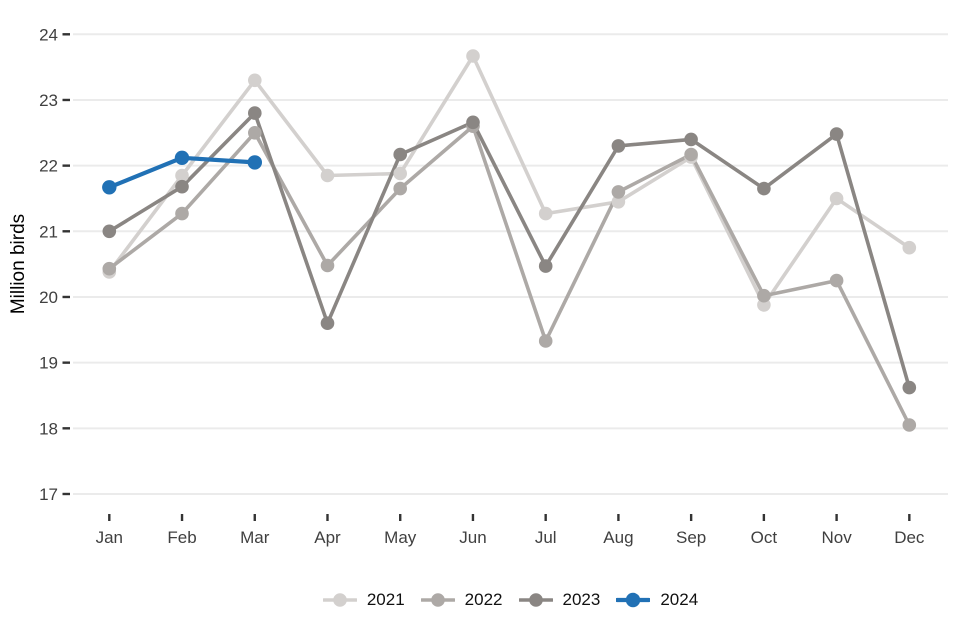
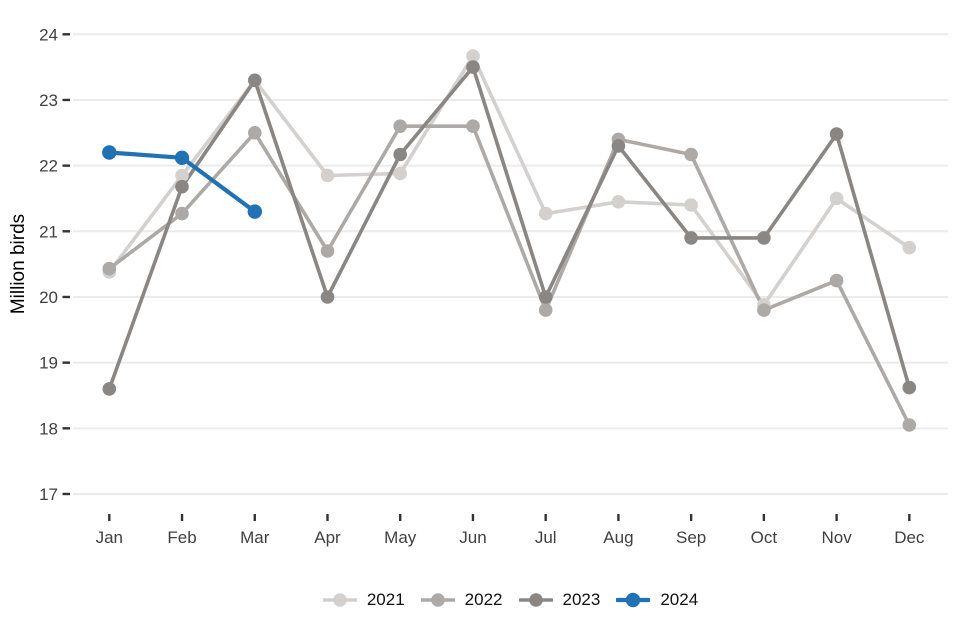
2023/Jan: 21.0 -> 18.6
2024/Jan: 21.7 -> 22.2
2023/Mar: 22.8 -> 23.3
2024/Mar: 22.1 -> 21.3
2022/Apr: 20.5 -> 20.7
2023/Apr: 19.6 -> 20.0
2022/May: 21.6 -> 22.6
2023/Jun: 22.7 -> 23.5
2022/Jul: 19.3 -> 19.8
2023/Jul: 20.5 -> 20.0
2022/Aug: 21.6 -> 22.4
2021/Sep: 22.1 -> 21.4
2023/Sep: 22.4 -> 20.9
2022/Oct: 20.0 -> 19.8
2023/Oct: 21.6 -> 20.9
